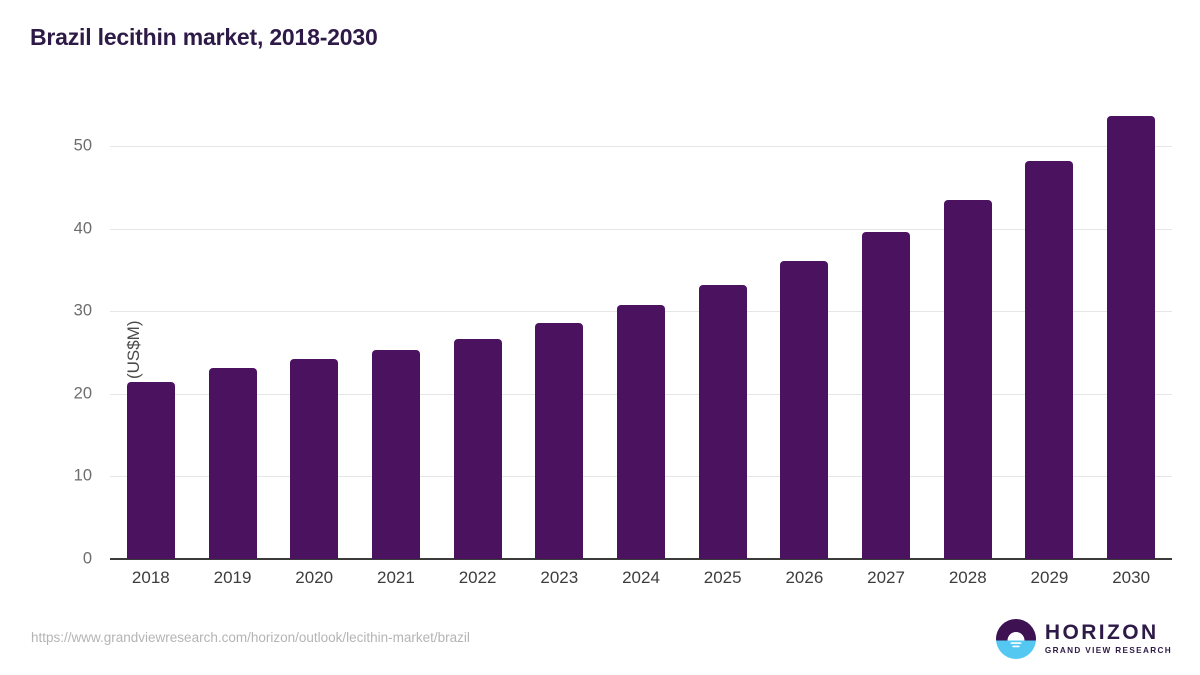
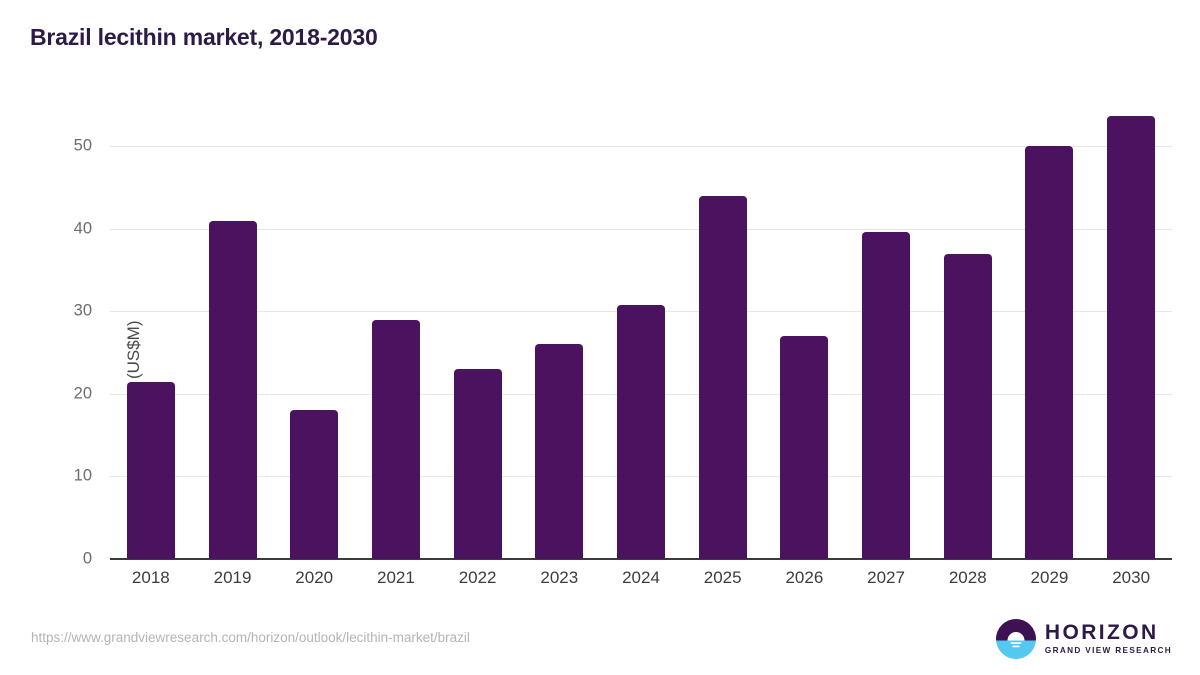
2019: 23 -> 41
2020: 24 -> 18
2021: 25 -> 29
2022: 27 -> 23
2023: 29 -> 26
2025: 33 -> 44
2026: 36 -> 27
2028: 44 -> 37
2029: 48 -> 50
